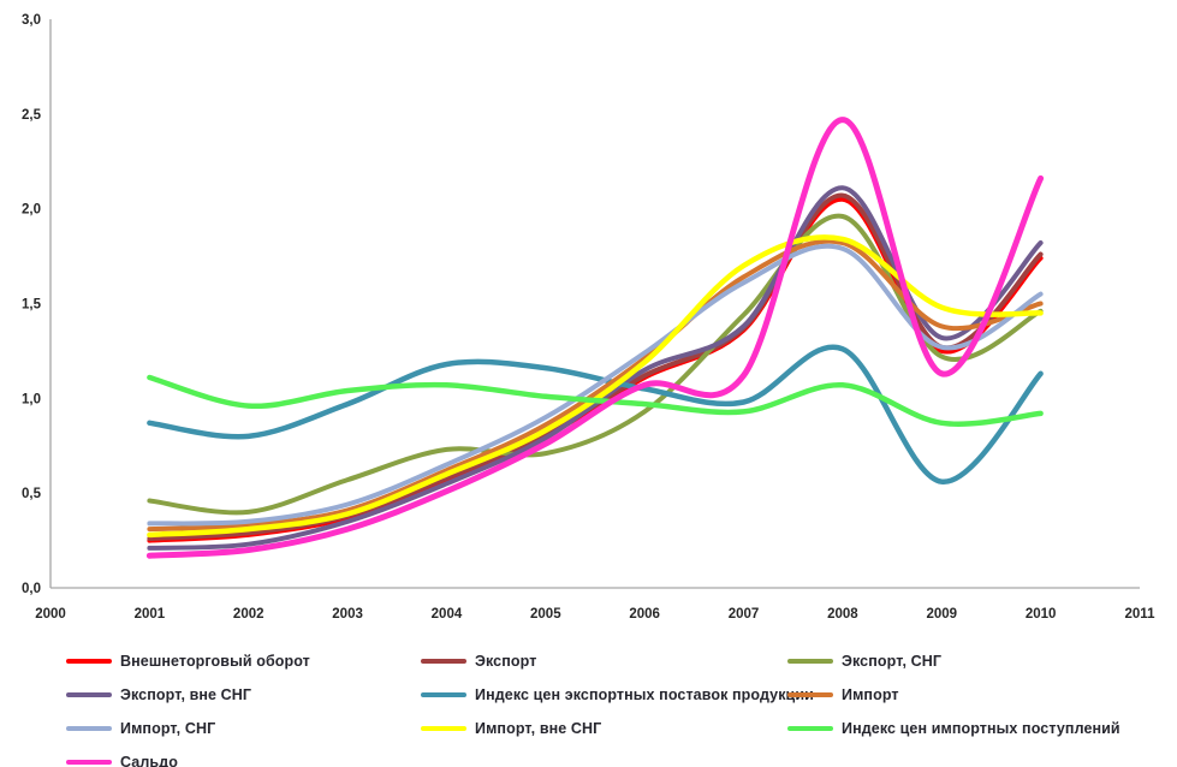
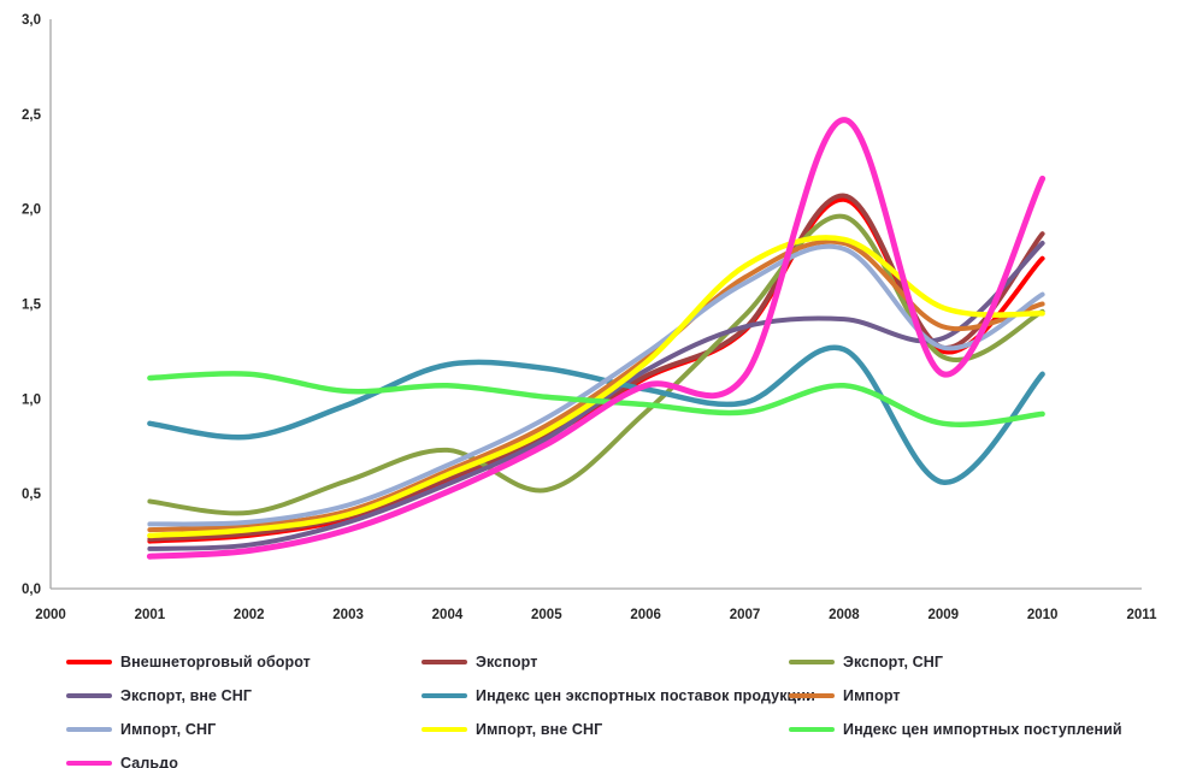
Индекс цен импортных поступлений/2002: 0,96 -> 1,13
Экспорт, СНГ/2005: 0,71 -> 0,52
Экспорт, вне СНГ/2008: 2,11 -> 1,42
Экспорт/2010: 1,76 -> 1,87
